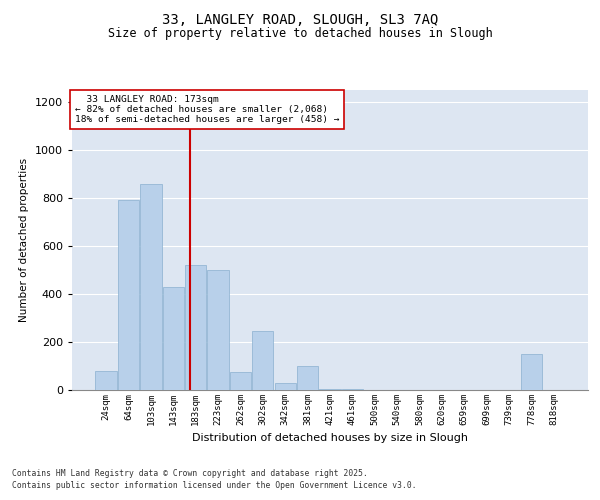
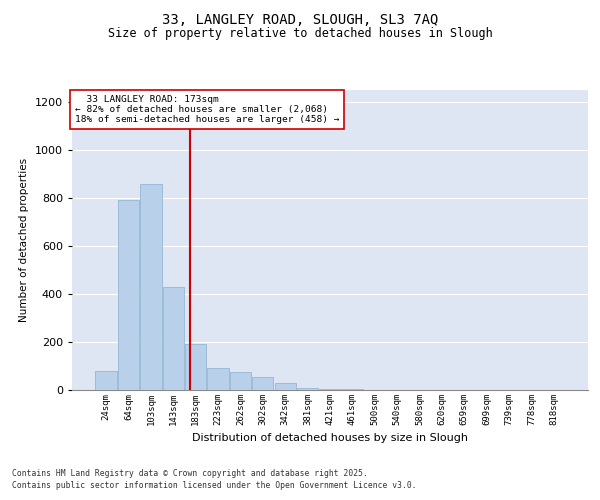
183sqm: 520 -> 190
223sqm: 500 -> 90
302sqm: 245 -> 55
381sqm: 100 -> 10
778sqm: 150 -> 2
